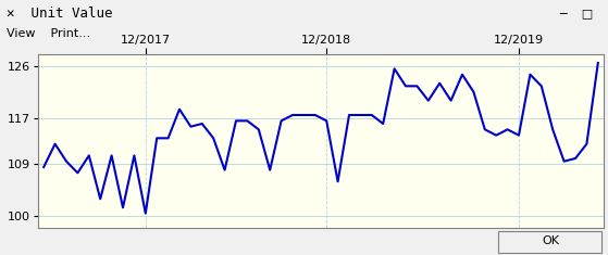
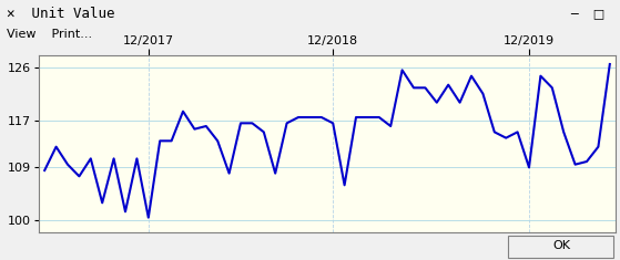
12/2019: 114.0 -> 109.0
